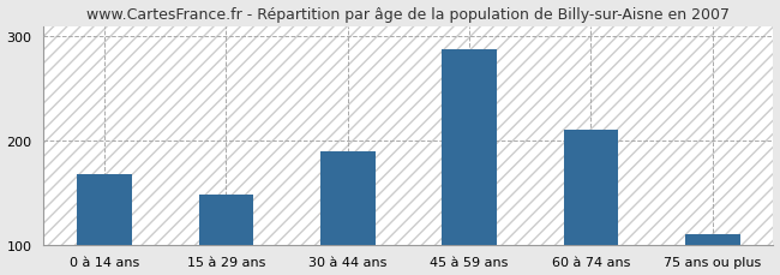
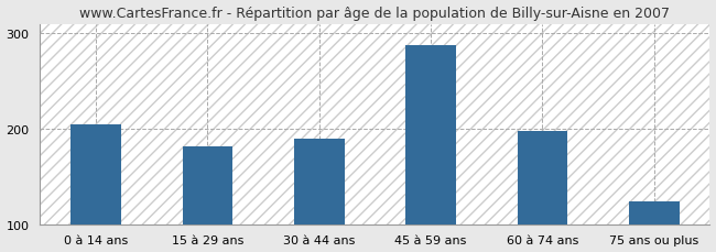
0 à 14 ans: 168 -> 204
15 à 29 ans: 148 -> 182
60 à 74 ans: 210 -> 198
75 ans ou plus: 110 -> 124
